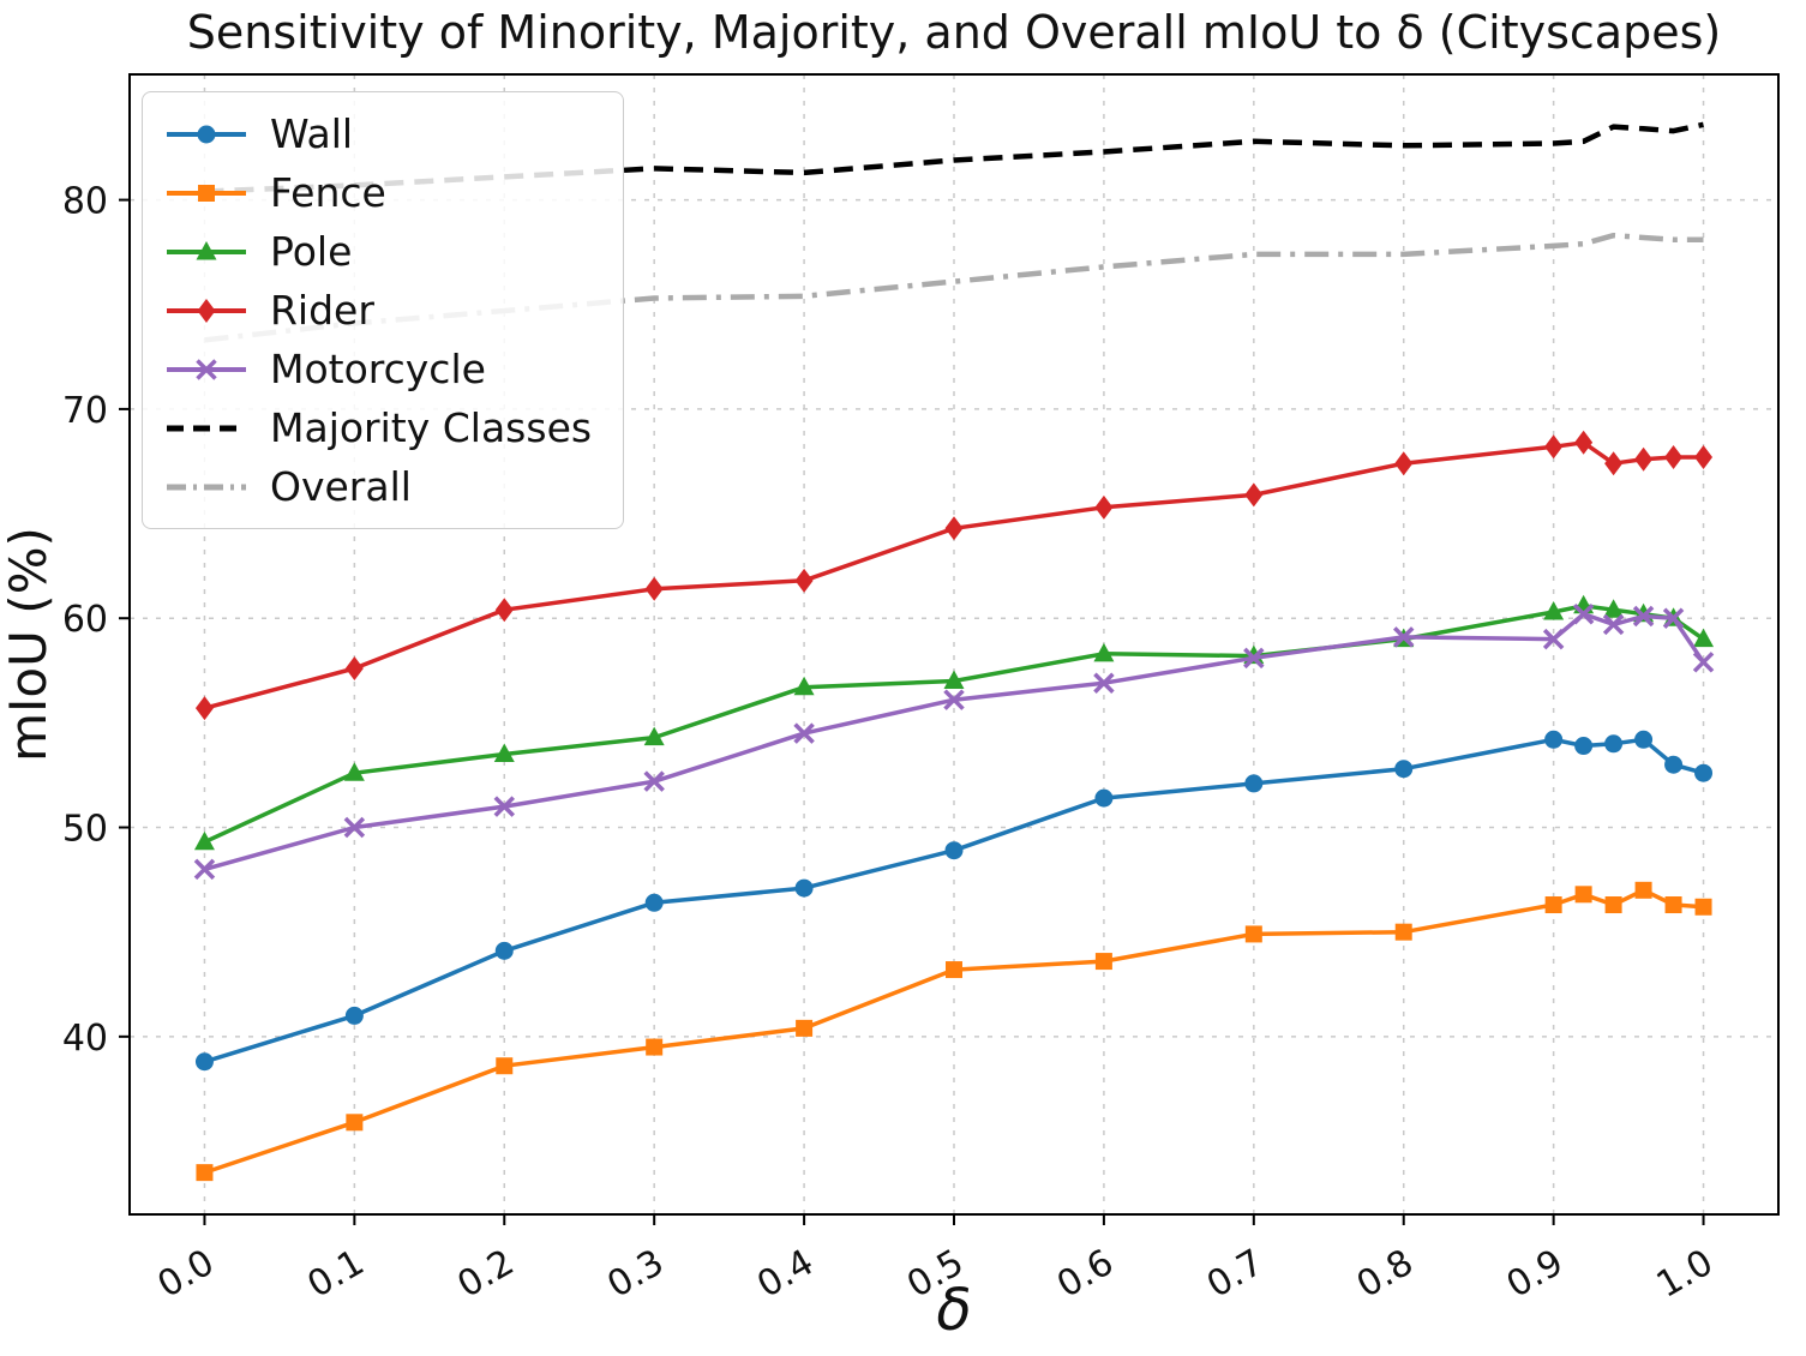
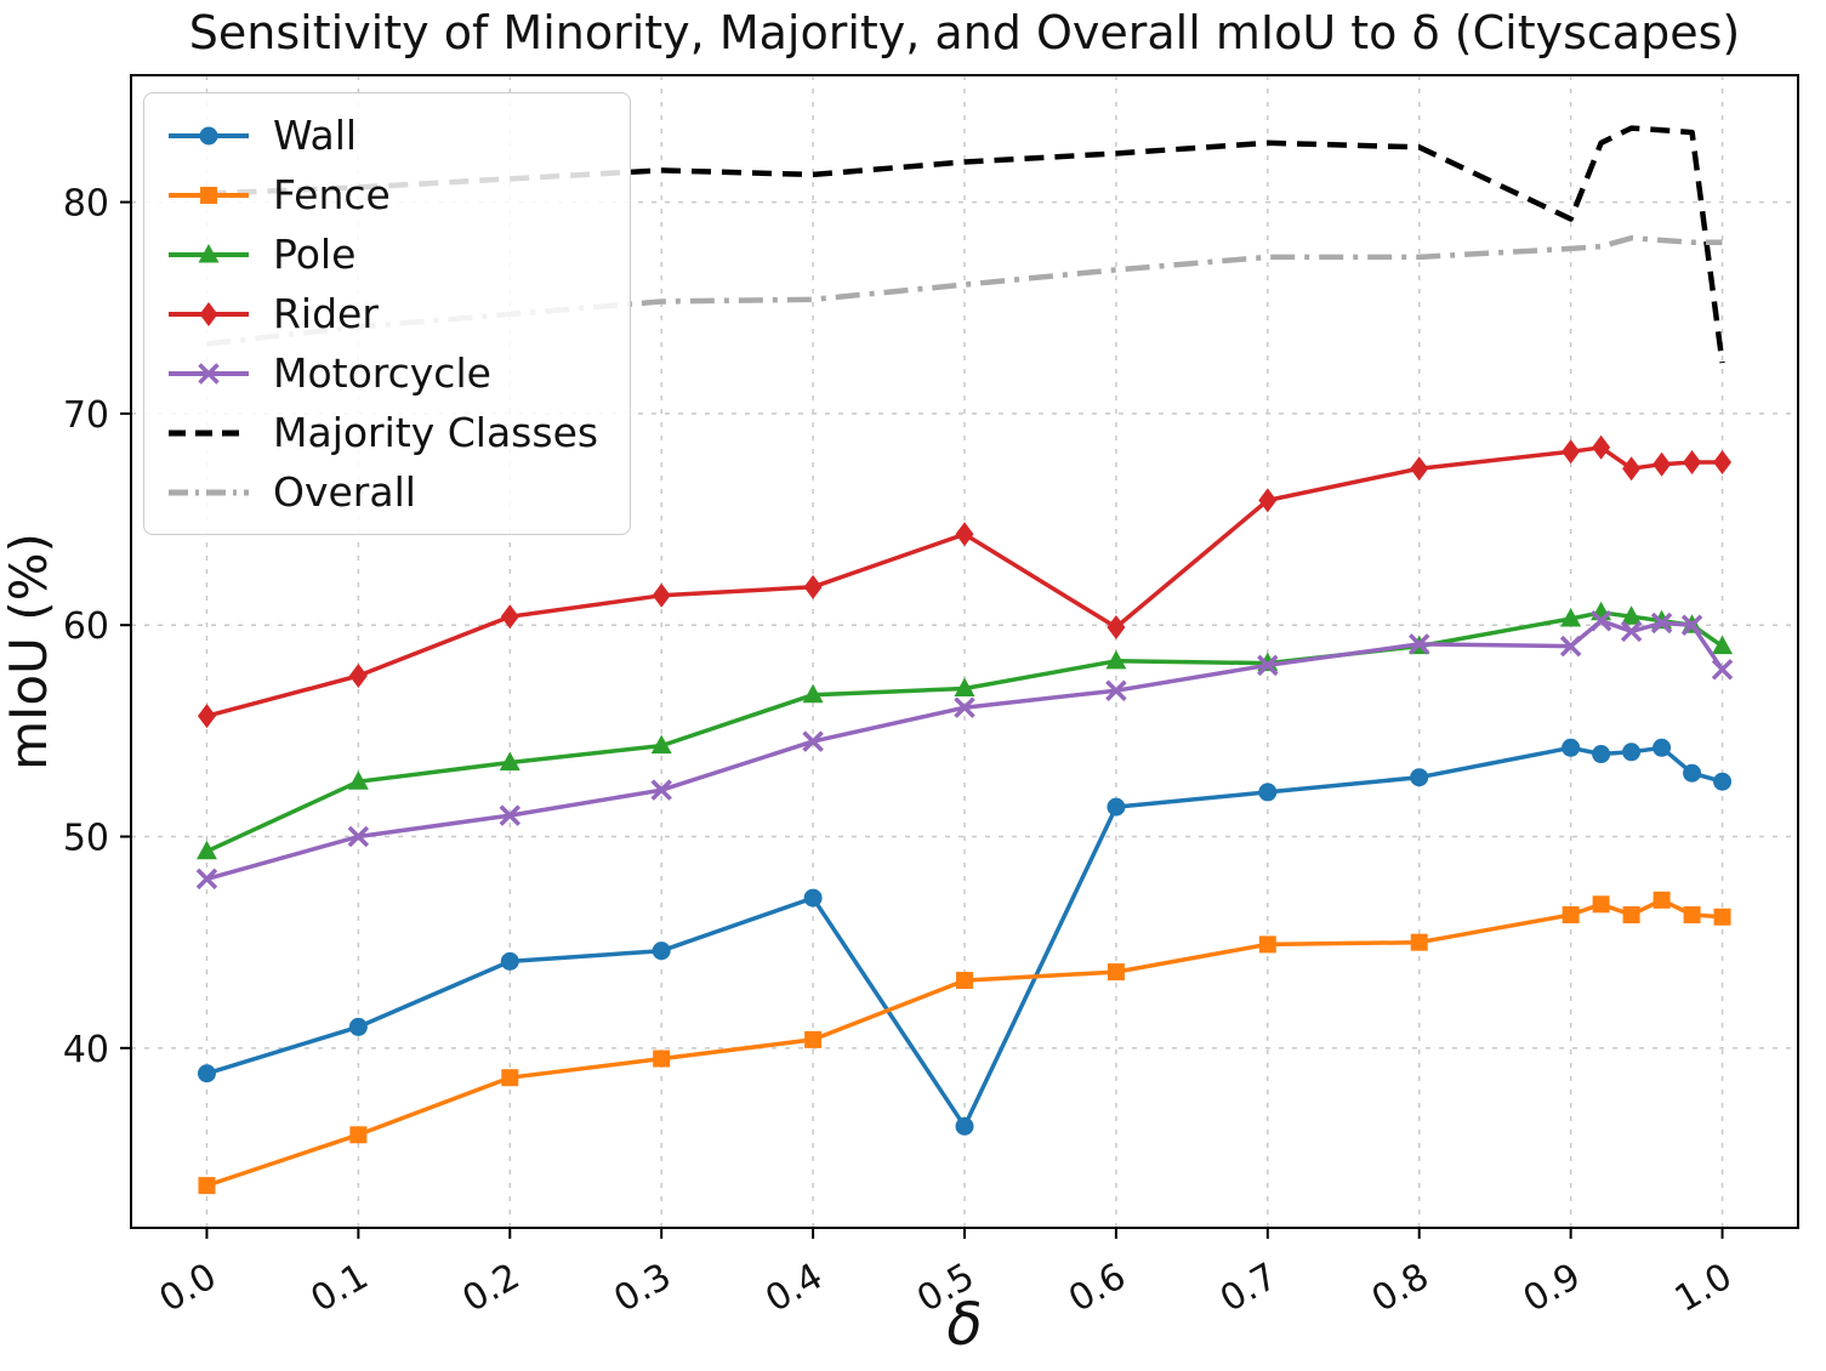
Wall/0.3: 46.4 -> 44.6
Wall/0.5: 48.9 -> 36.3
Rider/0.6: 65.3 -> 59.9
Majority Classes/0.9: 82.7 -> 79.2
Majority Classes/1.0: 83.6 -> 72.4
